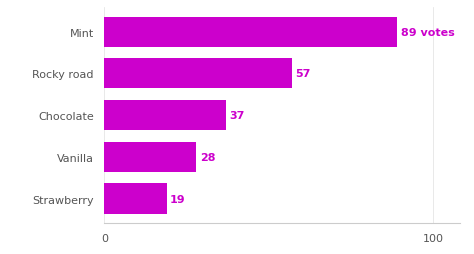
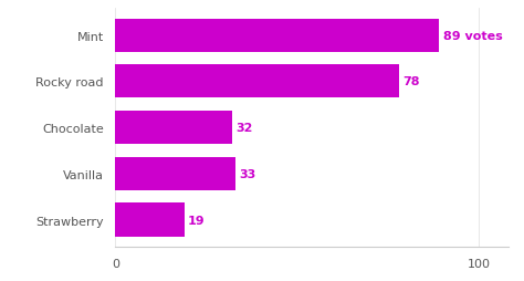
Rocky road: 57 -> 78
Chocolate: 37 -> 32
Vanilla: 28 -> 33
